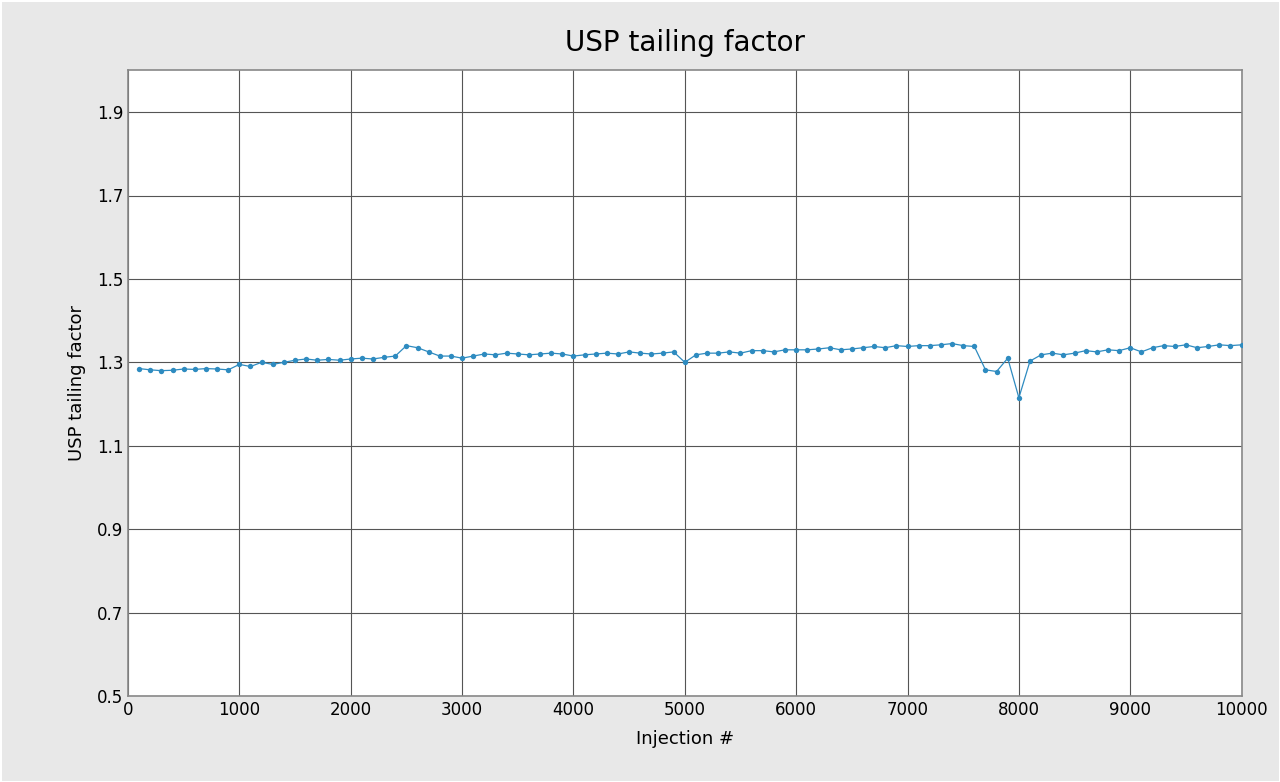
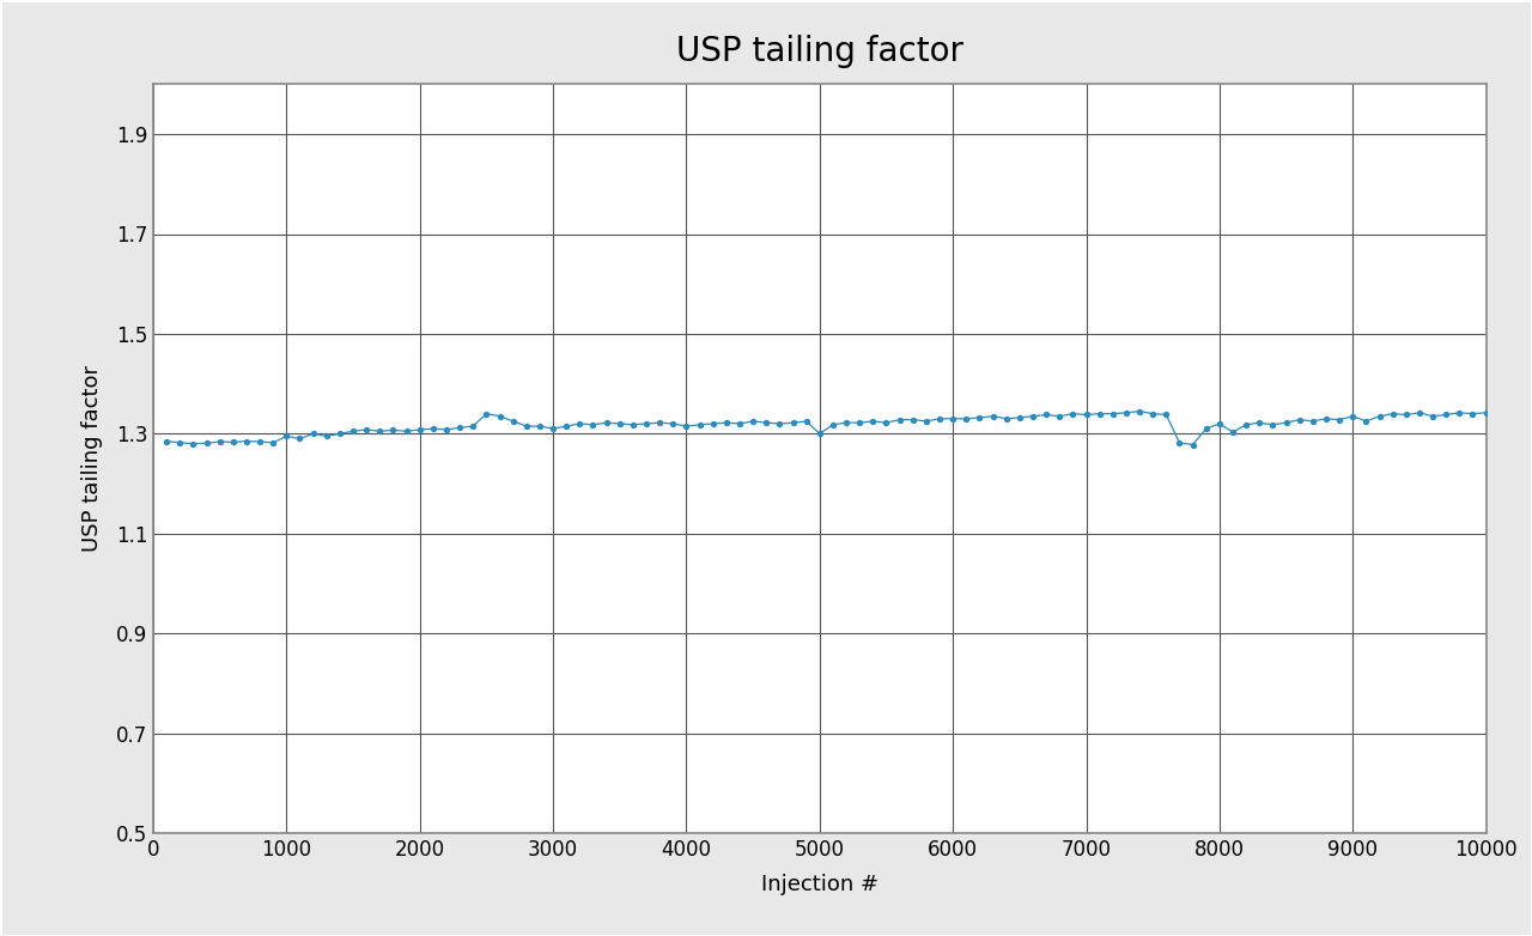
8000: 1.215 -> 1.320
